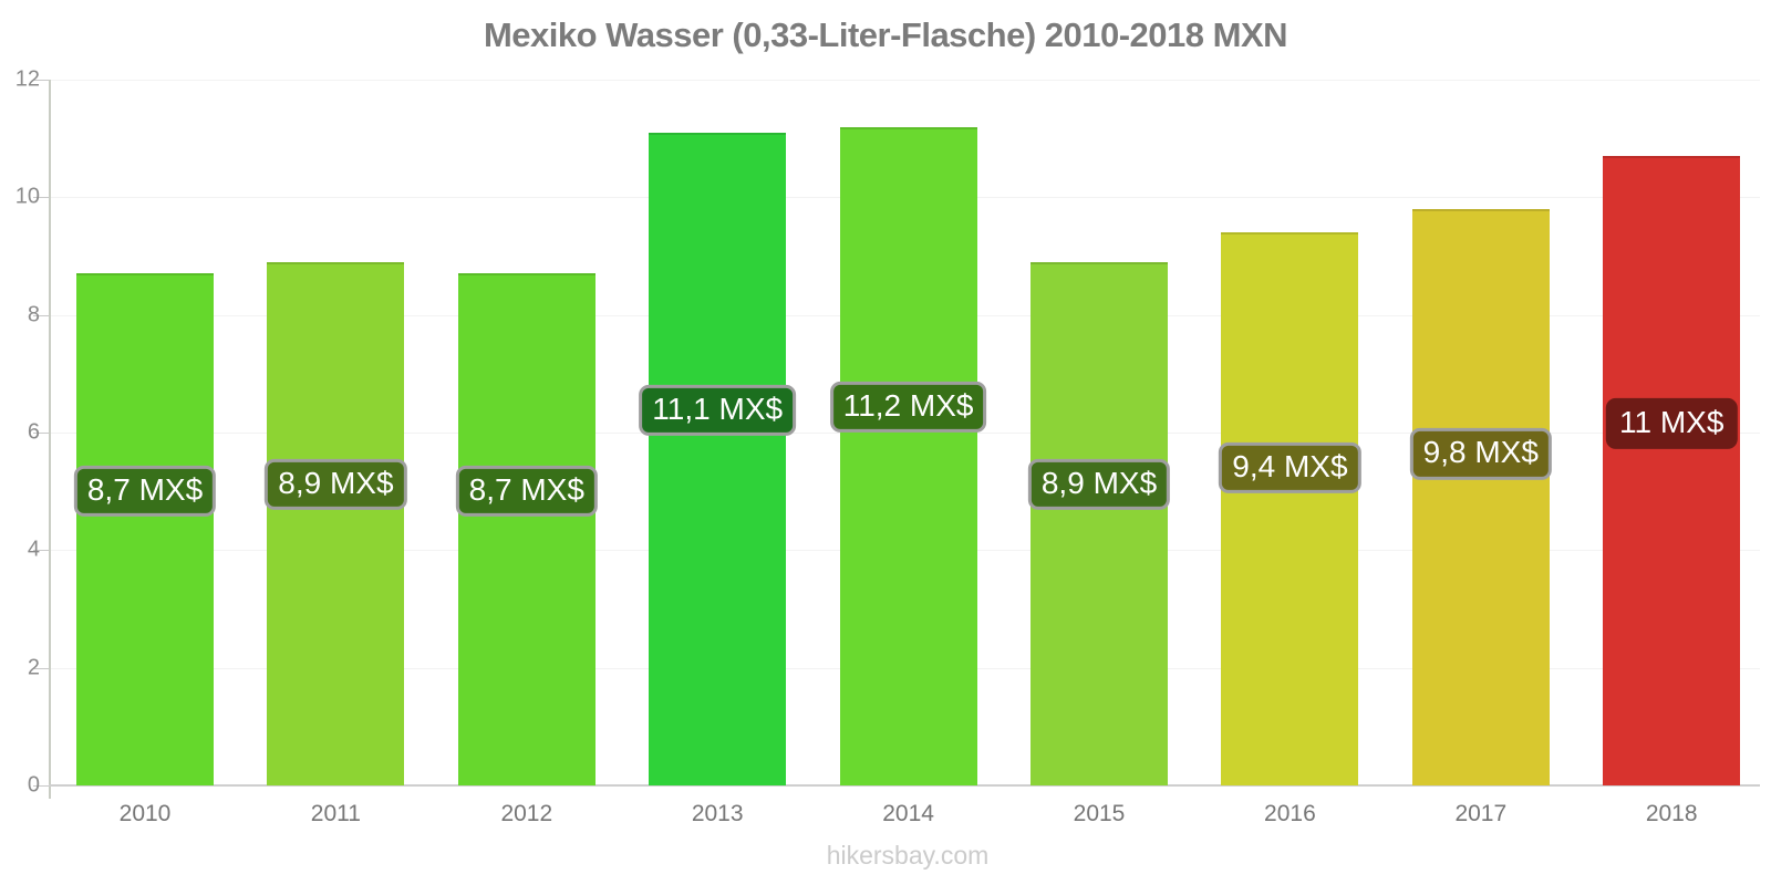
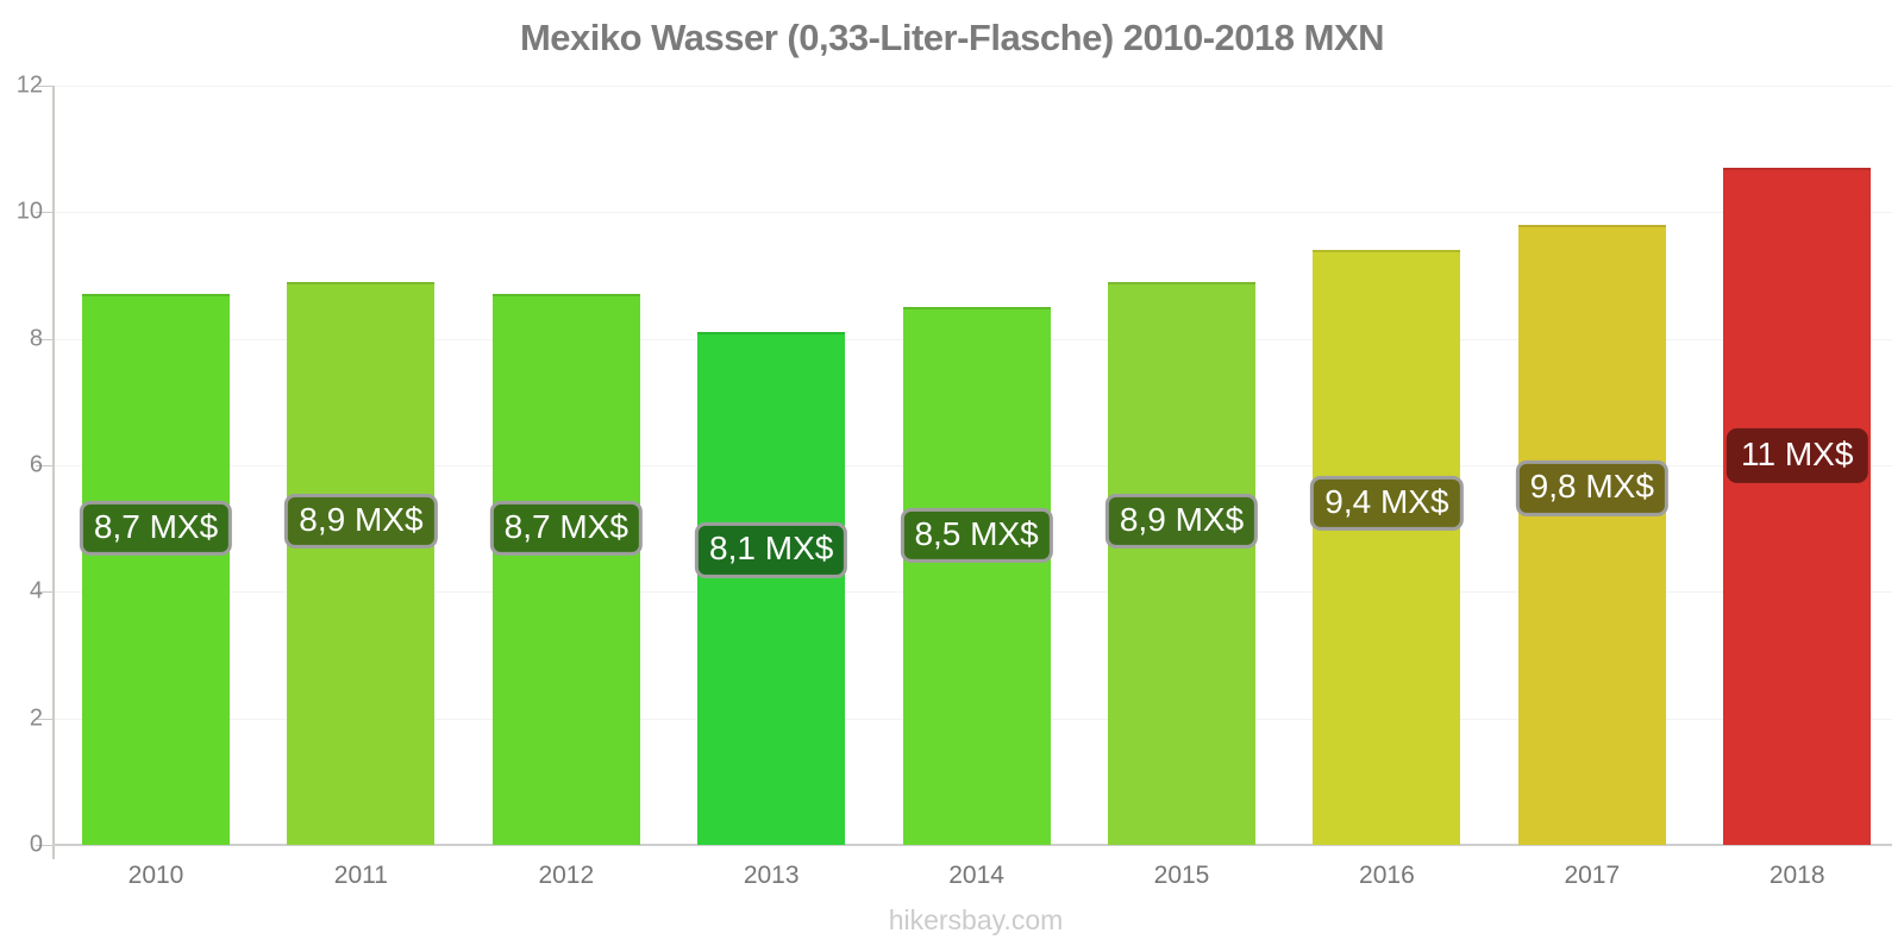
2013: 11,1 -> 8,1
2014: 11,2 -> 8,5
